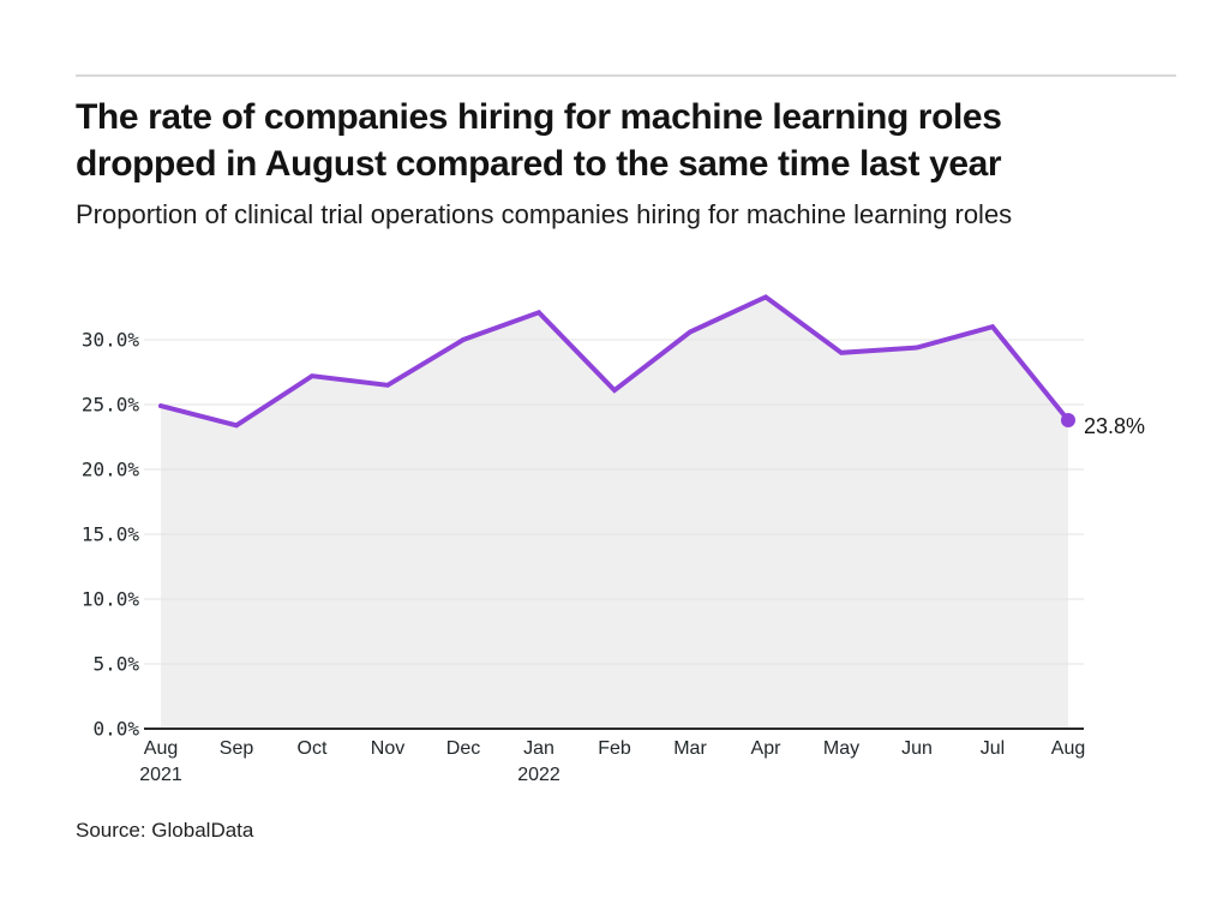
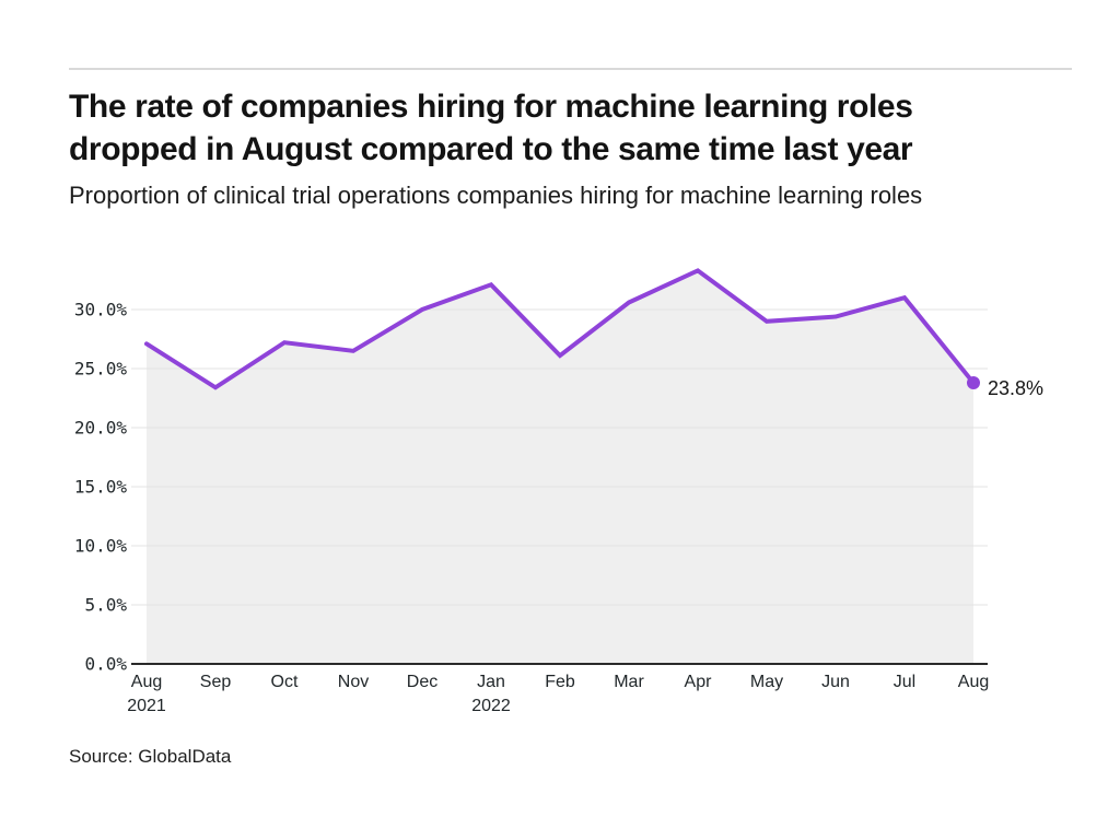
Aug 2021: 24.9% -> 27.1%
